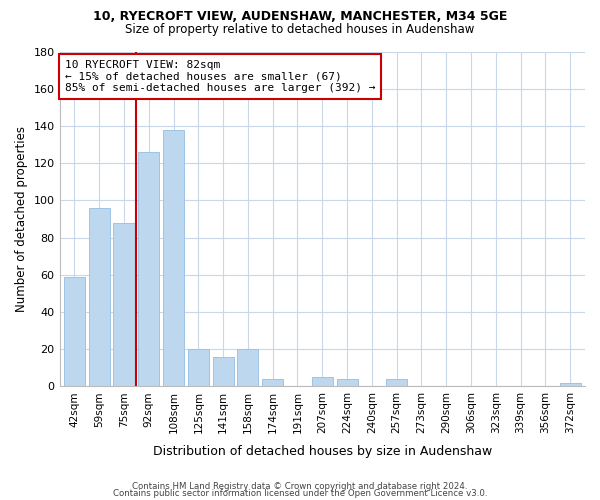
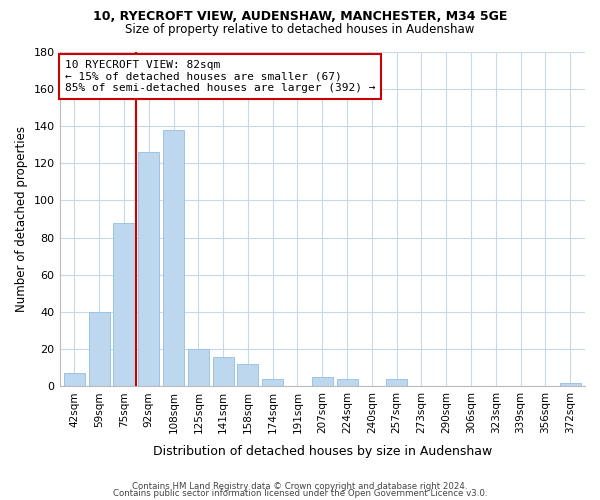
42sqm: 59 -> 7
59sqm: 96 -> 40
158sqm: 20 -> 12
